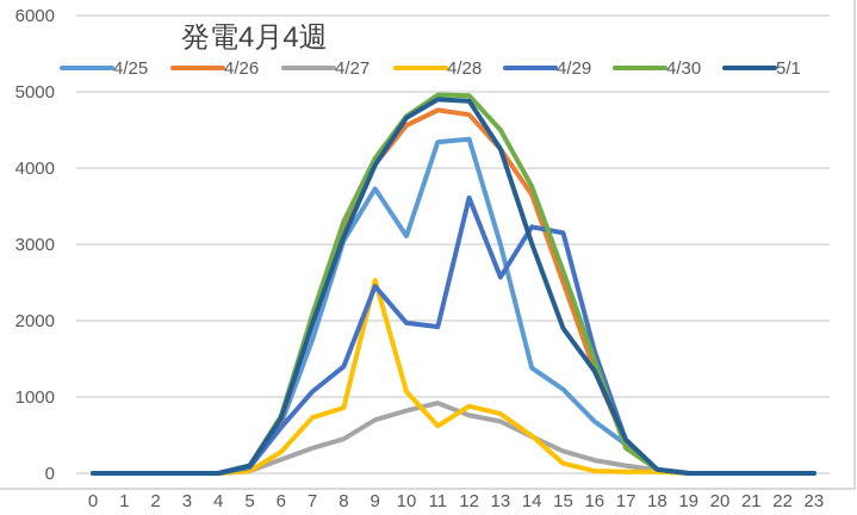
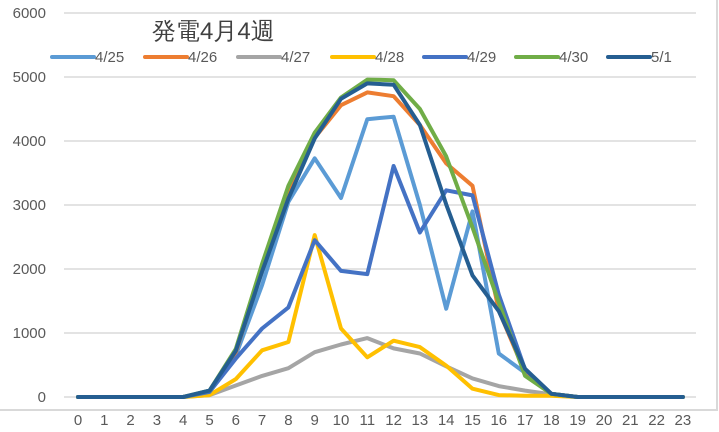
4/25/15: 1100 -> 2900
4/26/15: 2500 -> 3300
